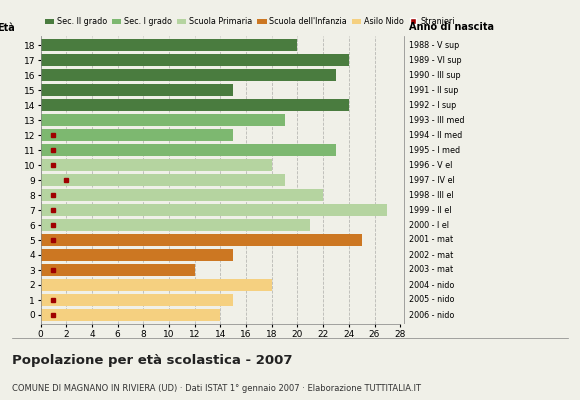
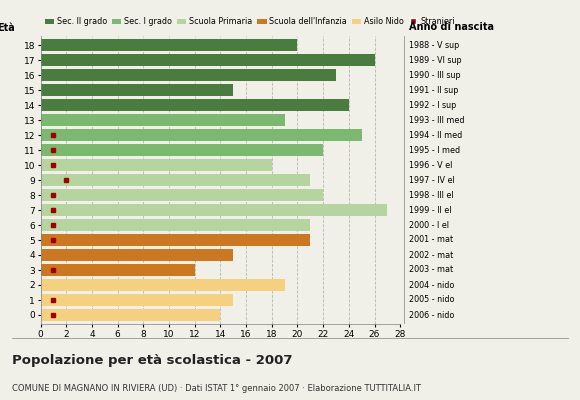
17: 24 -> 26
12: 15 -> 25
11: 23 -> 22
9: 19 -> 21
5: 25 -> 21
2: 18 -> 19
